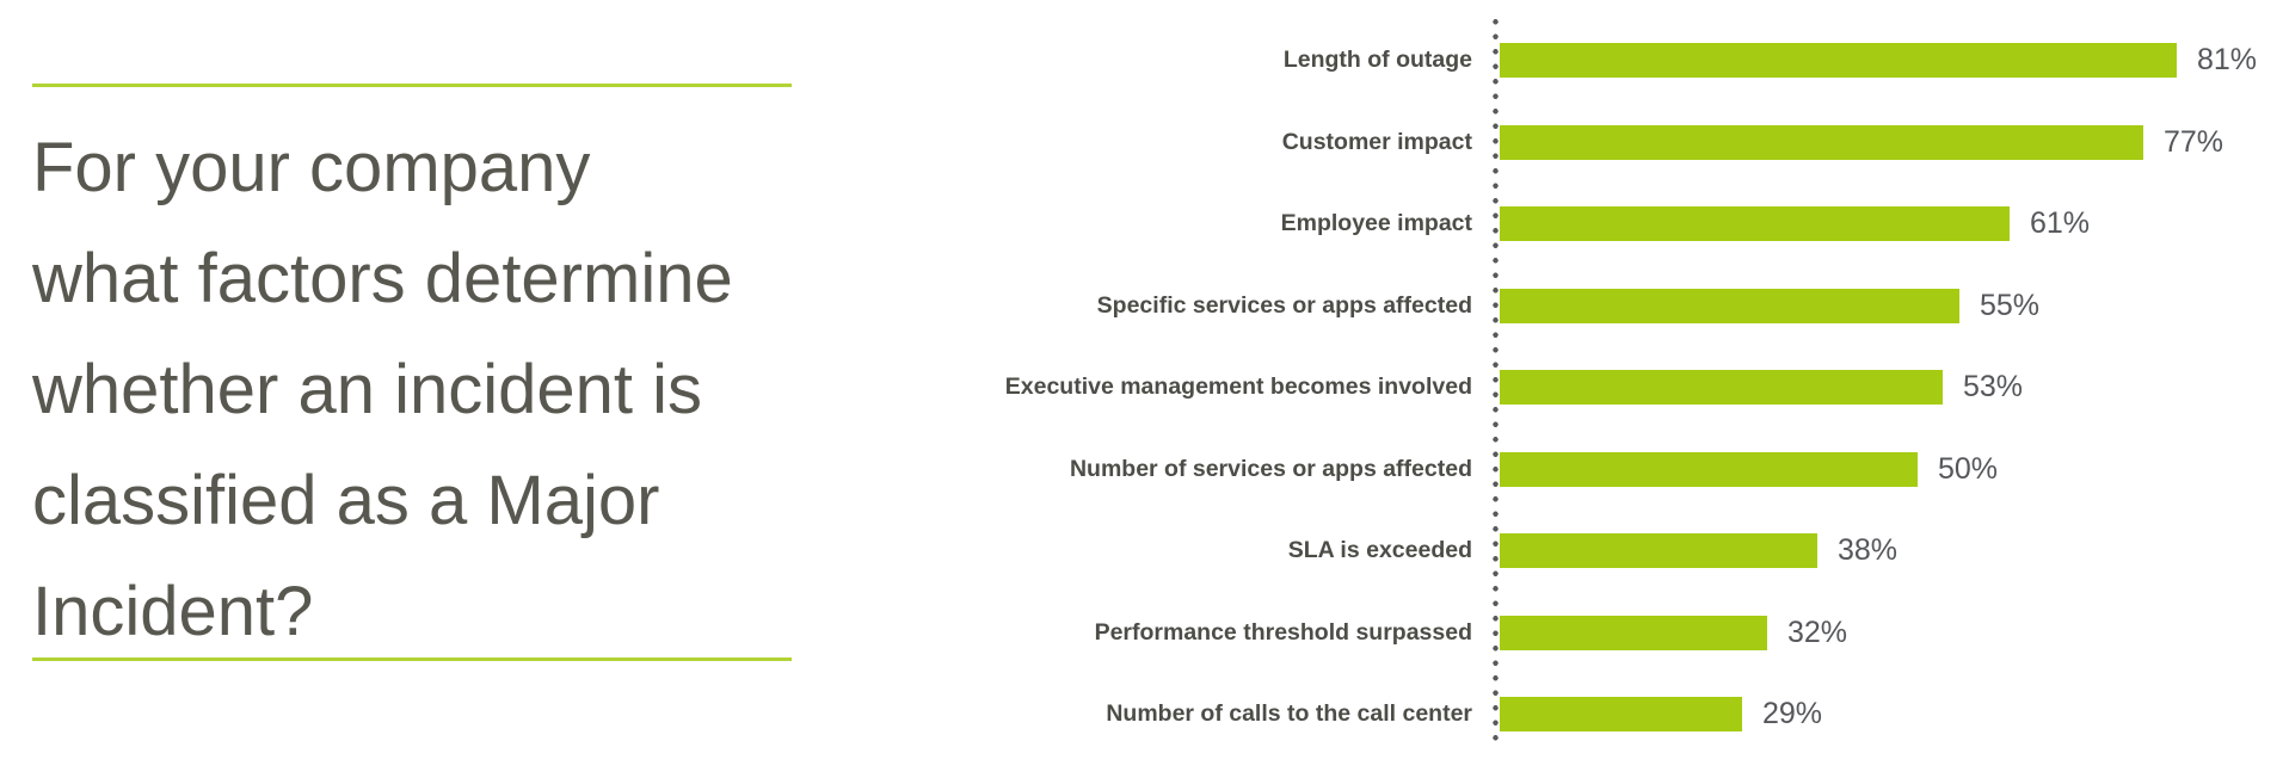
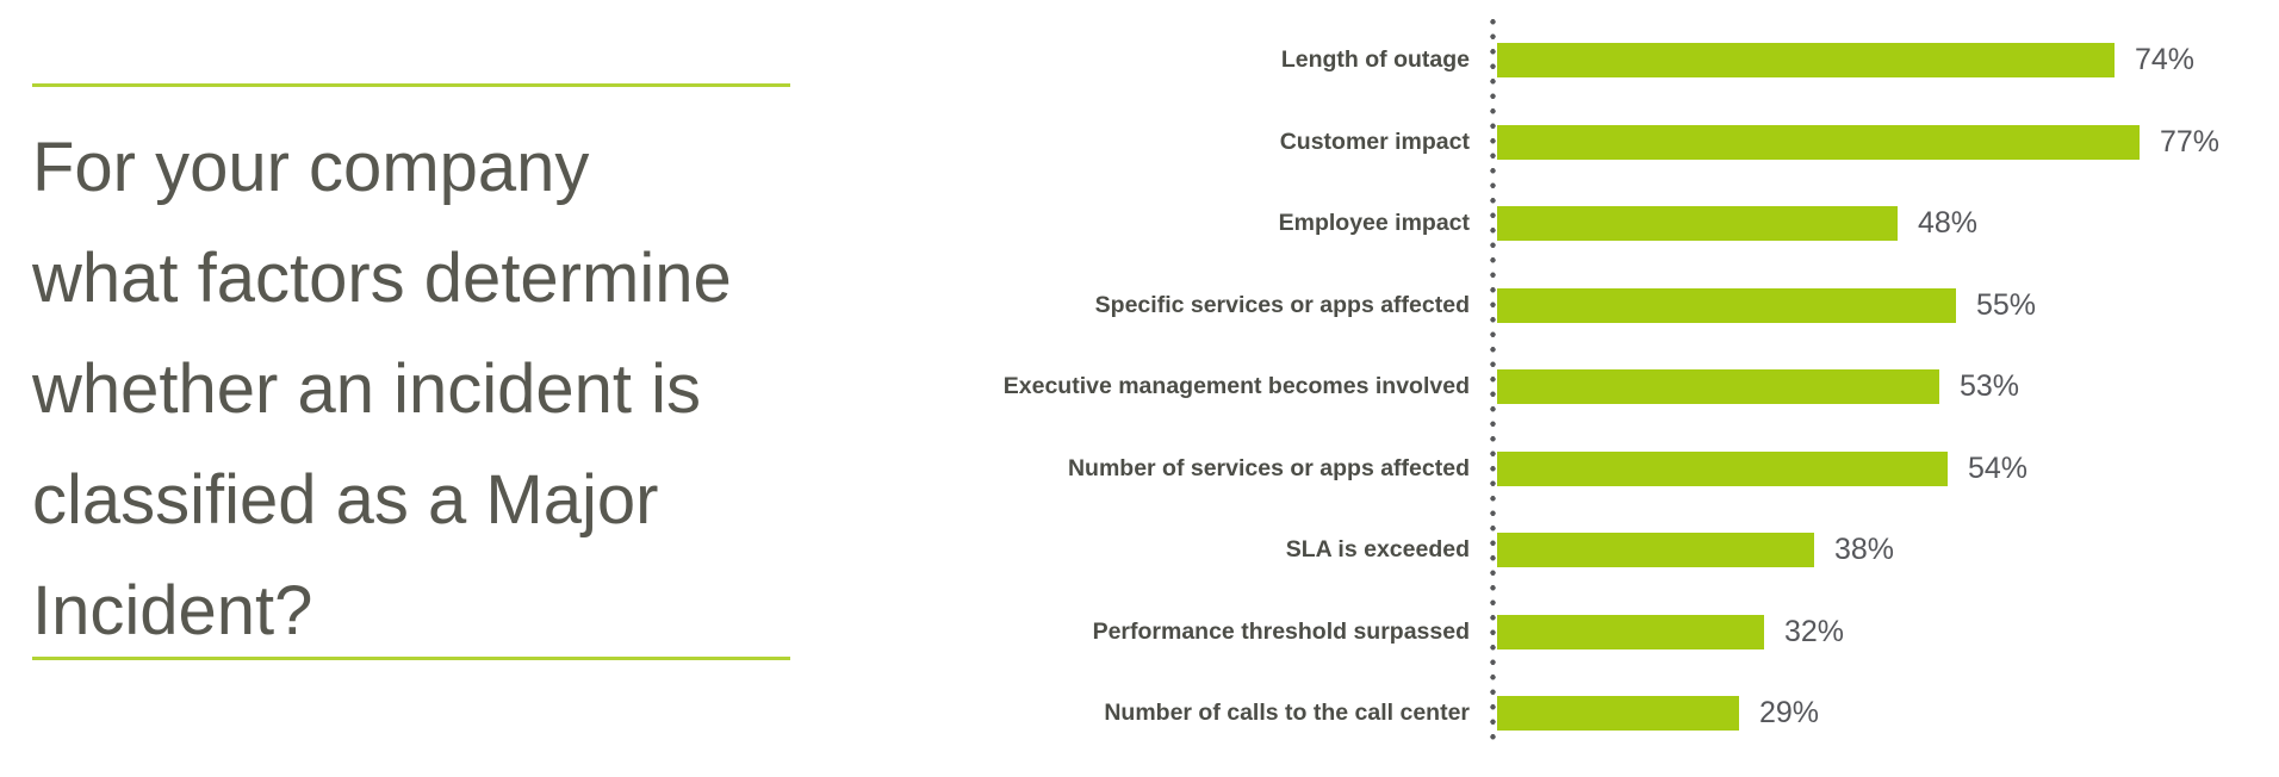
Length of outage: 81% -> 74%
Employee impact: 61% -> 48%
Number of services or apps affected: 50% -> 54%
